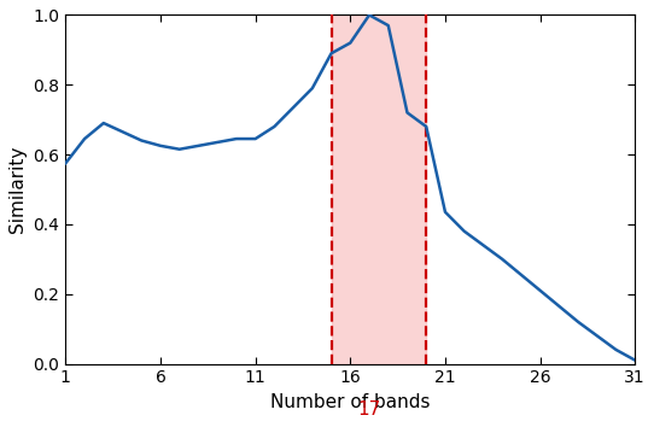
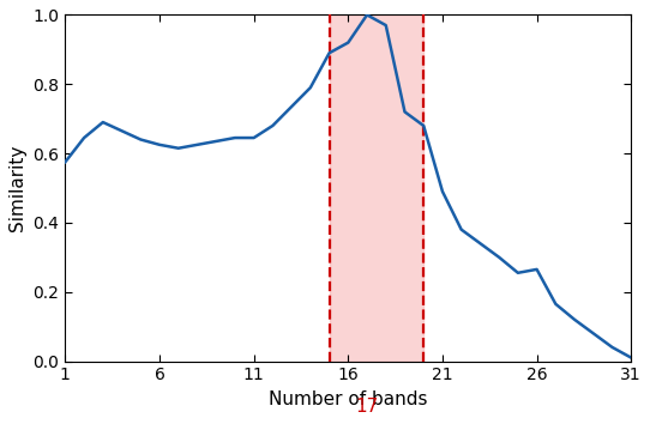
21: 0.435 -> 0.490
26: 0.210 -> 0.265
